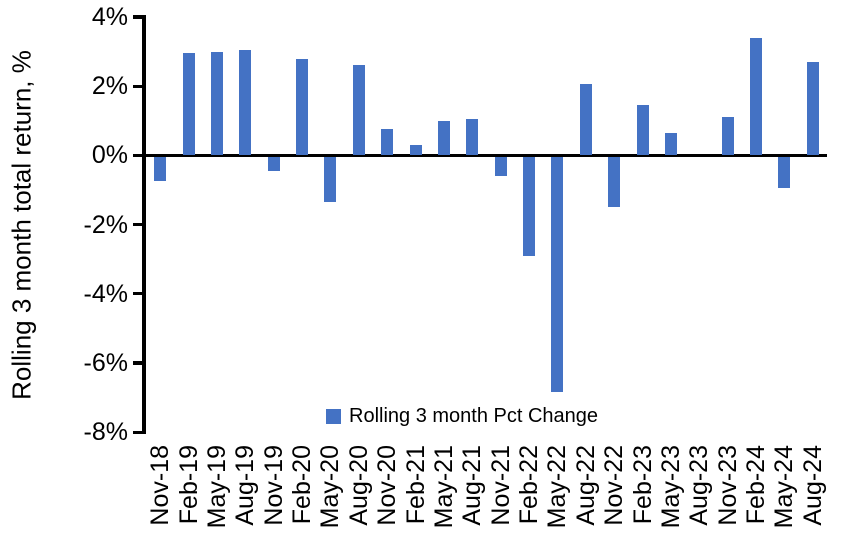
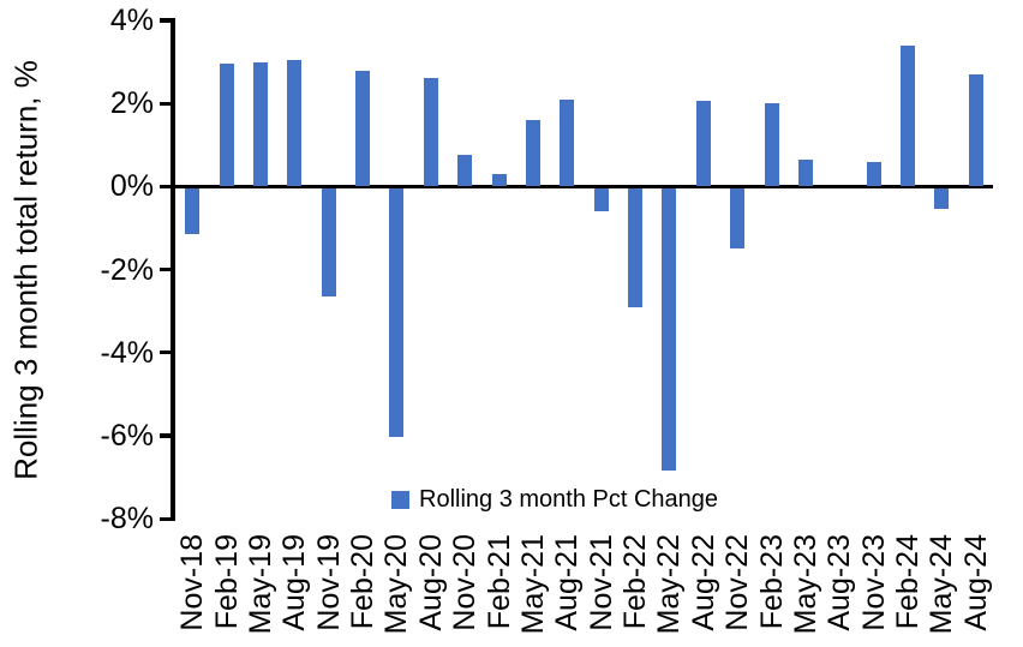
Nov-18: -0.7% -> -1.1%
Nov-19: -0.4% -> -2.6%
May-20: -1.3% -> -6.0%
May-21: 1.0% -> 1.6%
Aug-21: 1.1% -> 2.1%
Feb-23: 1.4% -> 2.0%
Nov-23: 1.1% -> 0.6%
May-24: -0.9% -> -0.5%
